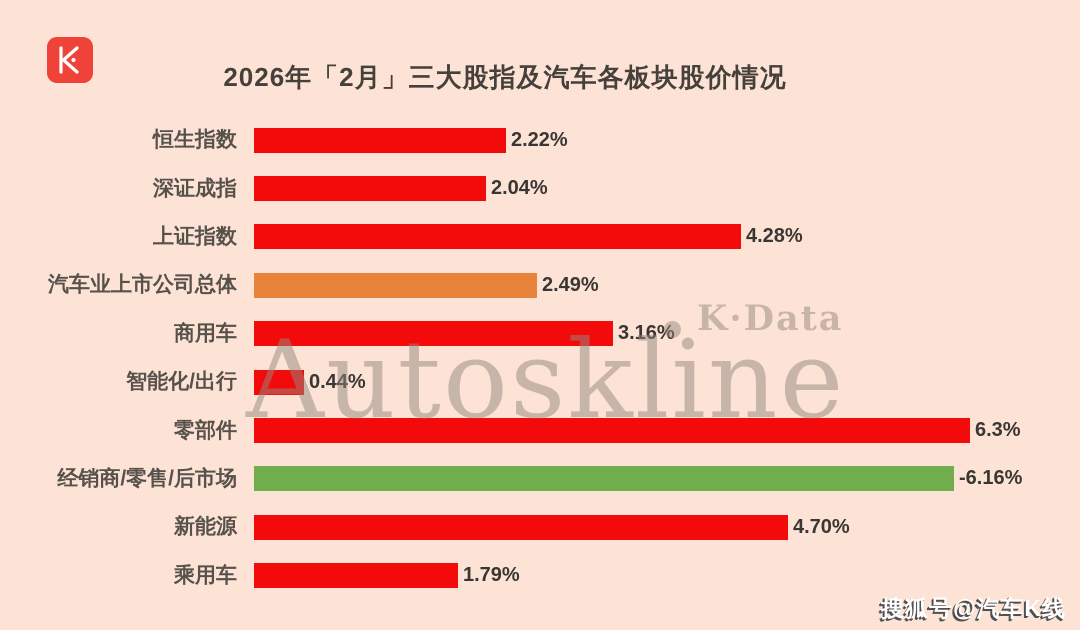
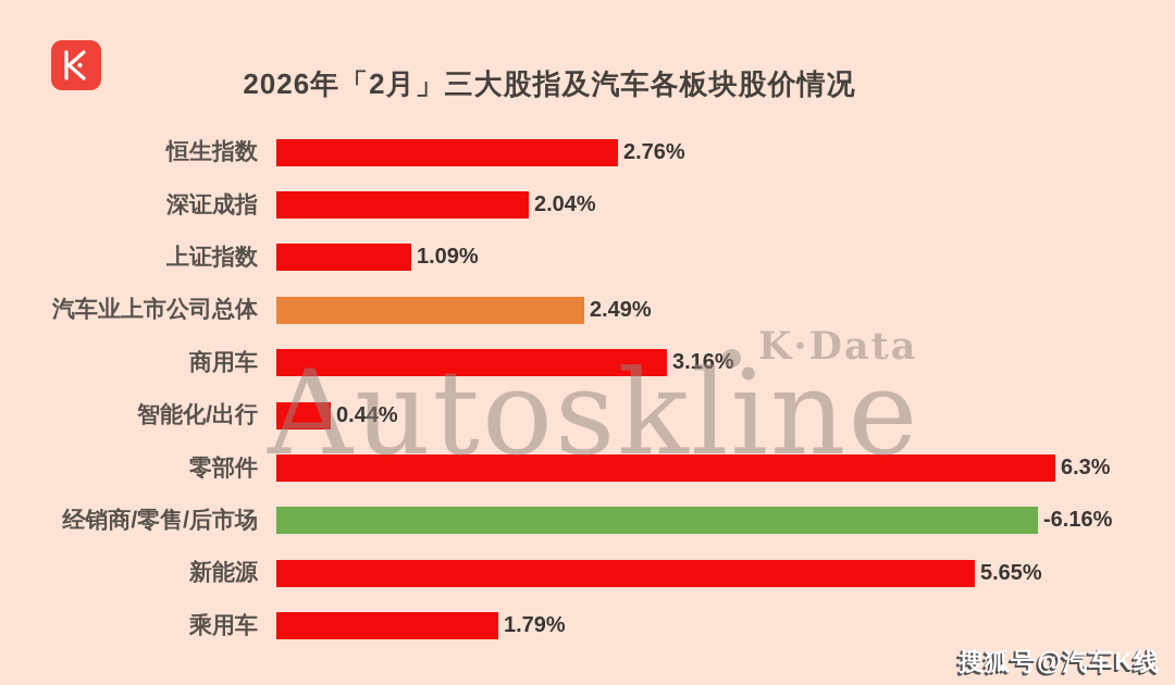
恒生指数: 2.22% -> 2.76%
上证指数: 4.28% -> 1.09%
新能源: 4.70% -> 5.65%
